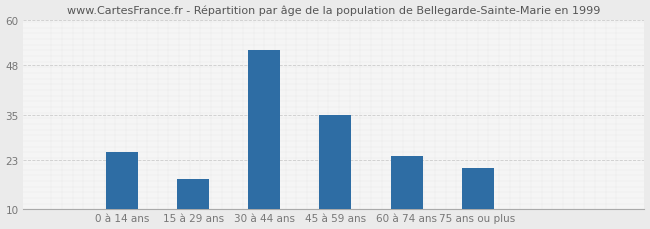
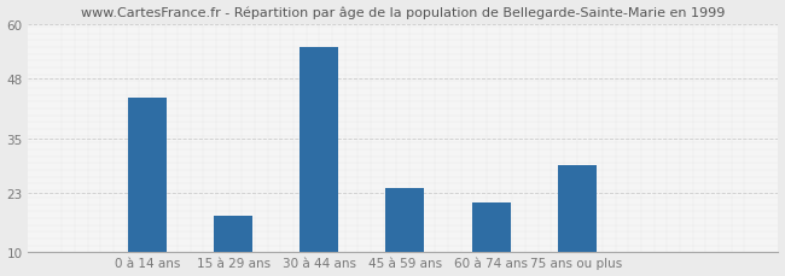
0 à 14 ans: 25 -> 44
30 à 44 ans: 52 -> 55
45 à 59 ans: 35 -> 24
60 à 74 ans: 24 -> 21
75 ans ou plus: 21 -> 29
